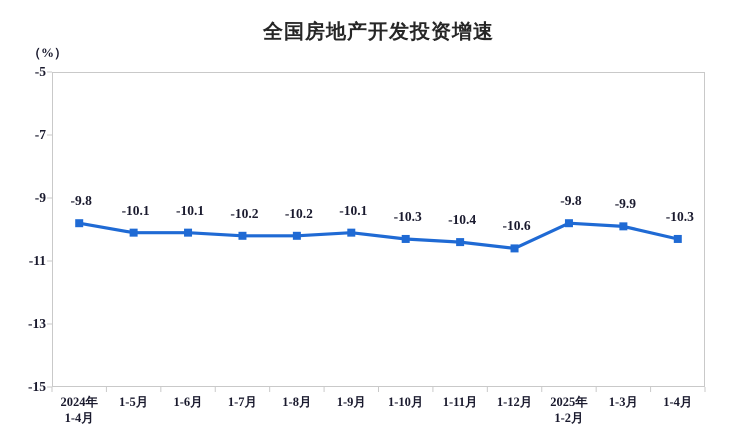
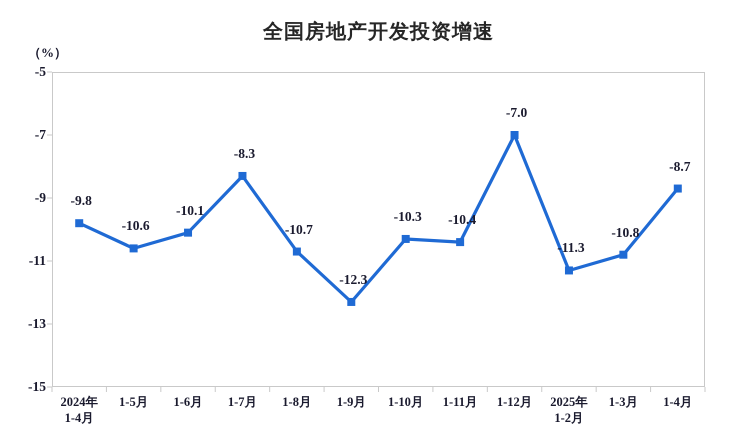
1-5月: -10.1 -> -10.6
1-7月: -10.2 -> -8.3
1-8月: -10.2 -> -10.7
1-9月: -10.1 -> -12.3
1-12月: -10.6 -> -7.0
2025年 1-2月: -9.8 -> -11.3
1-3月: -9.9 -> -10.8
1-4月: -10.3 -> -8.7
